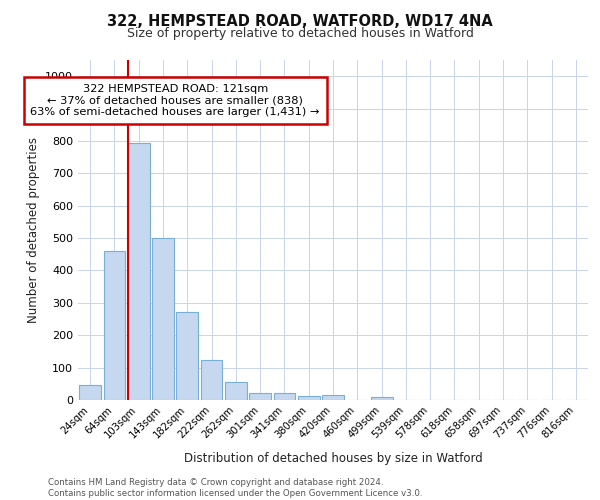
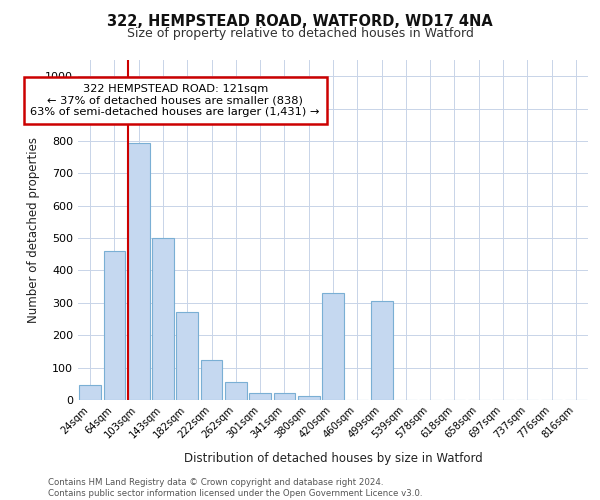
420sqm: 15 -> 330
499sqm: 8 -> 305
